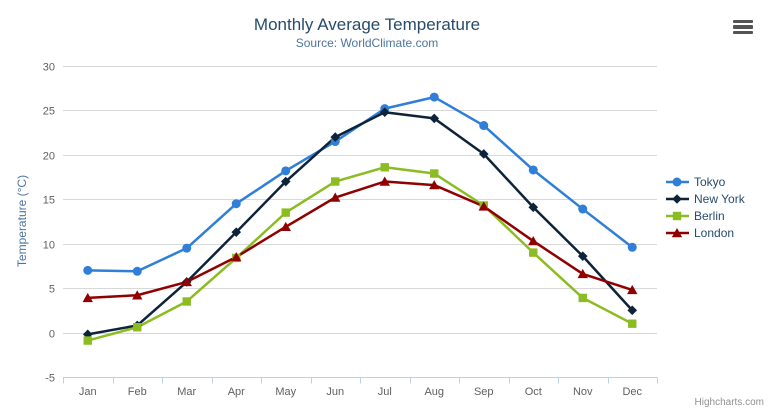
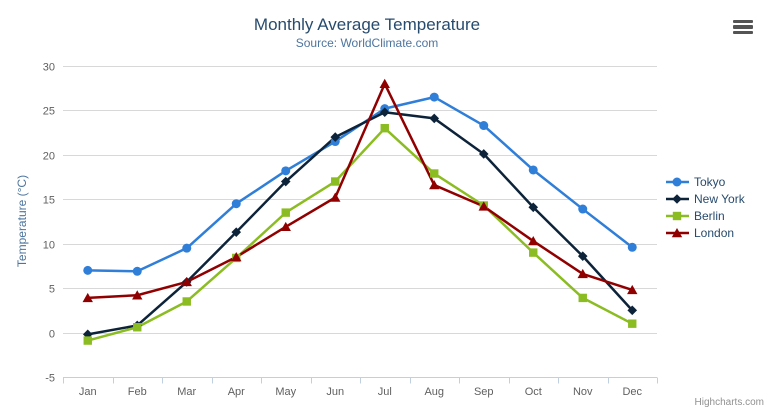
Berlin/Jul: 19 -> 23
London/Jul: 17 -> 28
